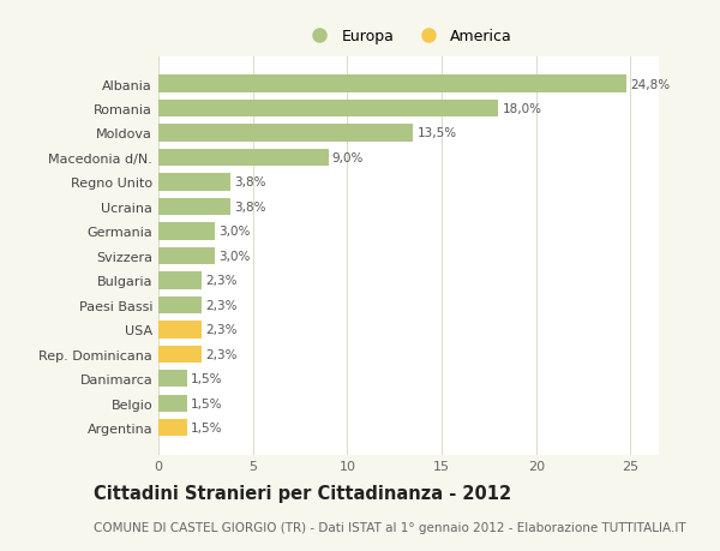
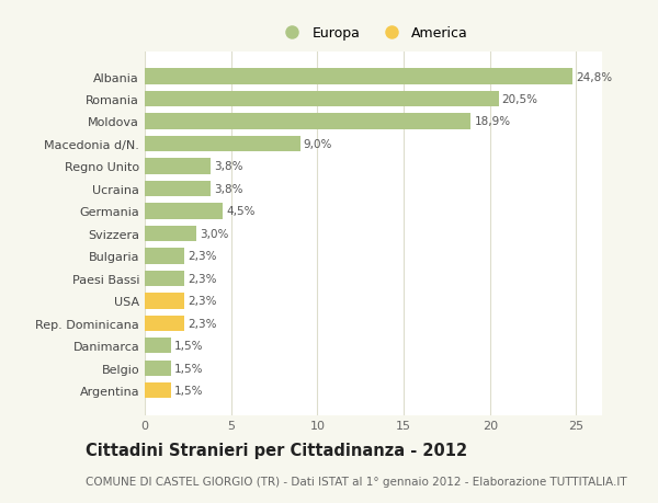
Romania: 18,0% -> 20,5%
Moldova: 13,5% -> 18,9%
Germania: 3,0% -> 4,5%
